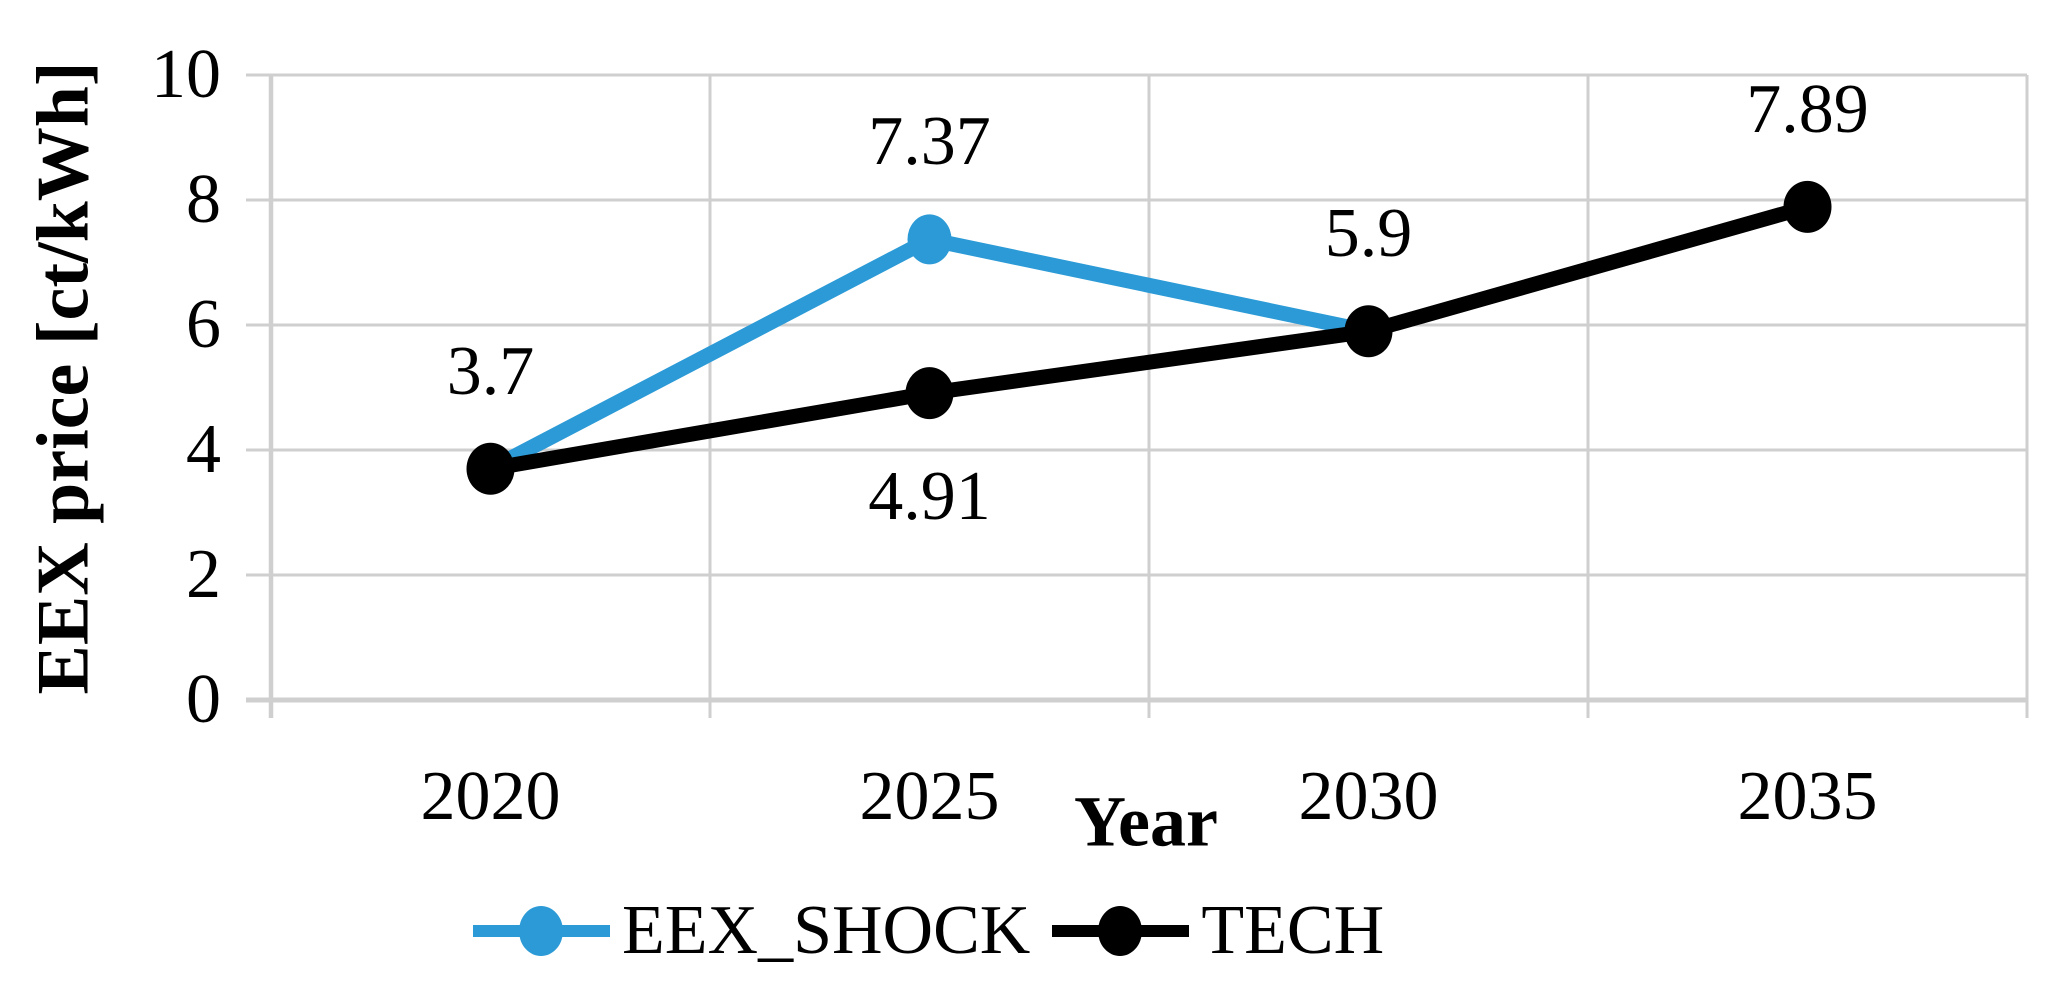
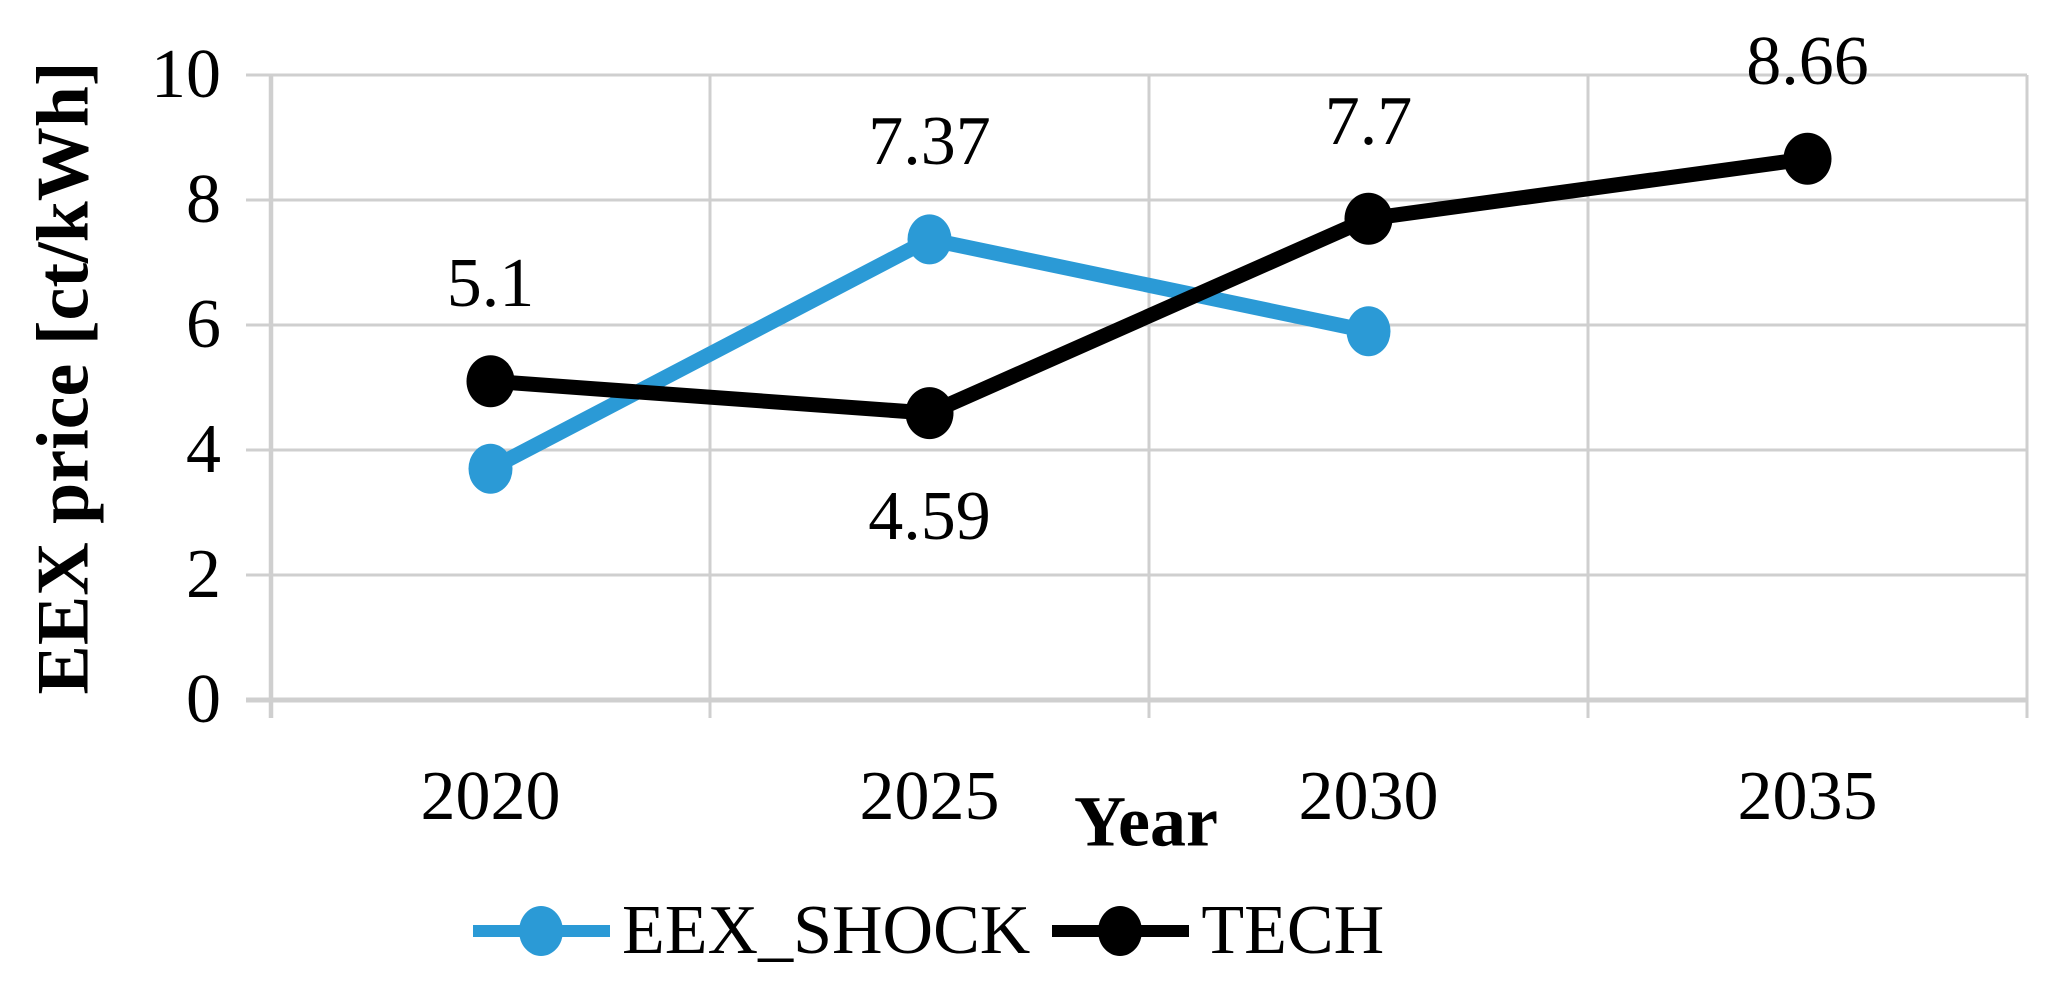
TECH/2020: 3.7 -> 5.1
TECH/2025: 4.91 -> 4.59
TECH/2030: 5.9 -> 7.7
TECH/2035: 7.89 -> 8.66
